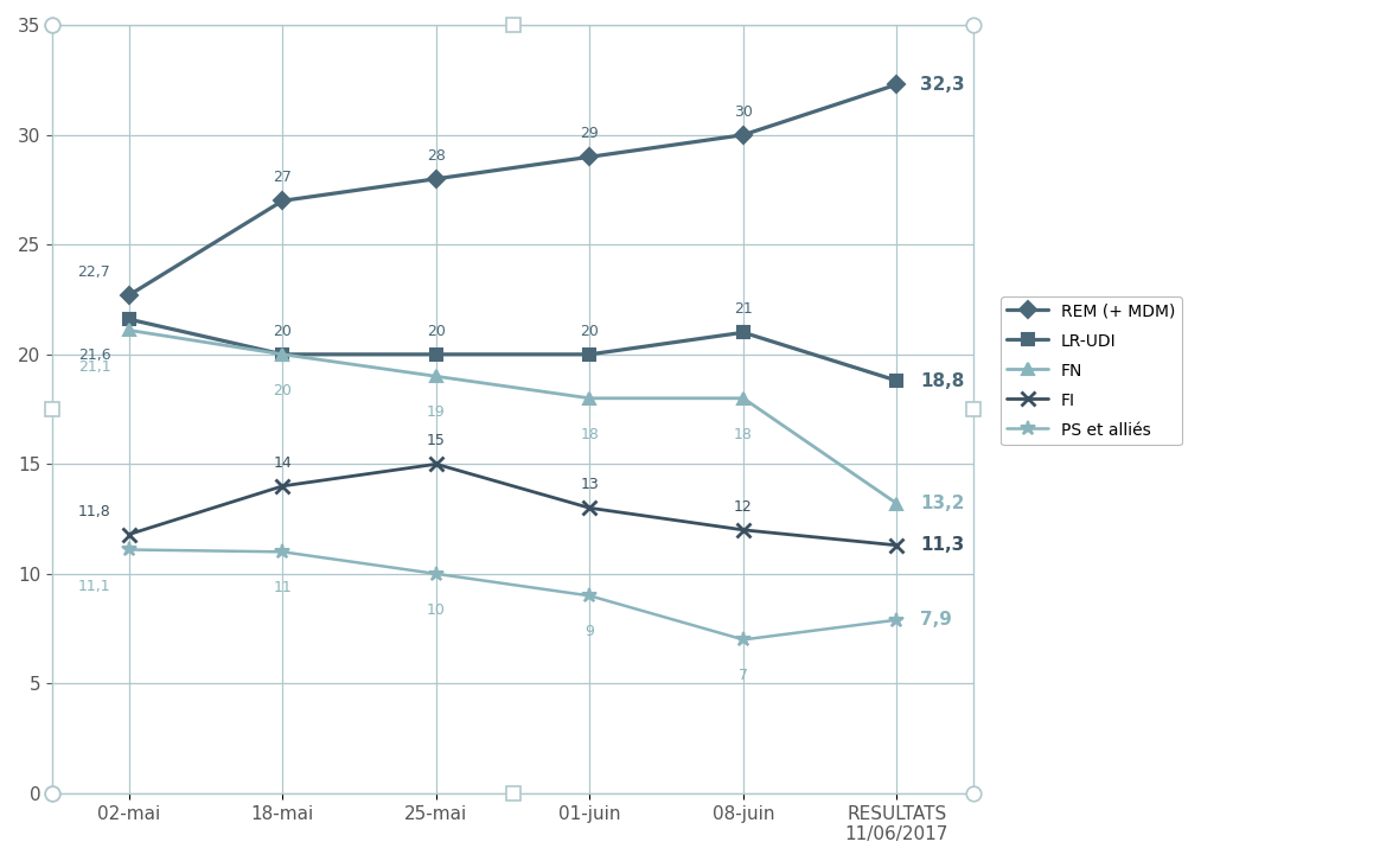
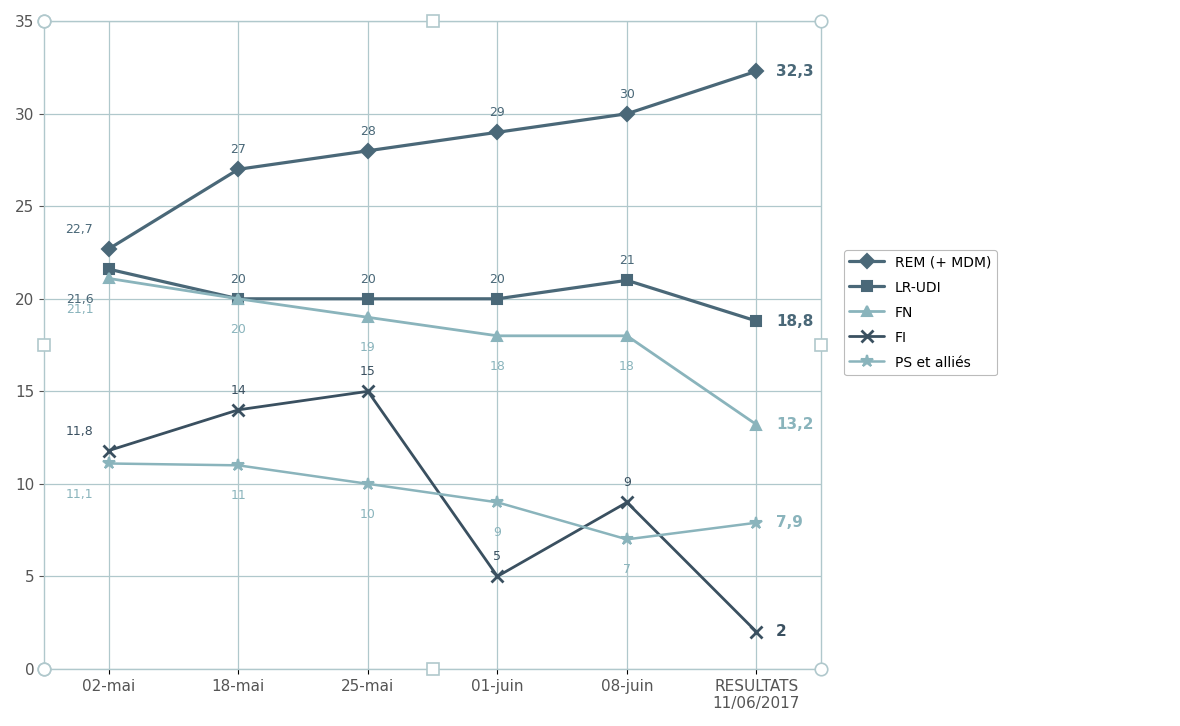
FI/01-juin: 13 -> 5
FI/08-juin: 12 -> 9
FI/RESULTATS 11/06/2017: 11,3 -> 2
